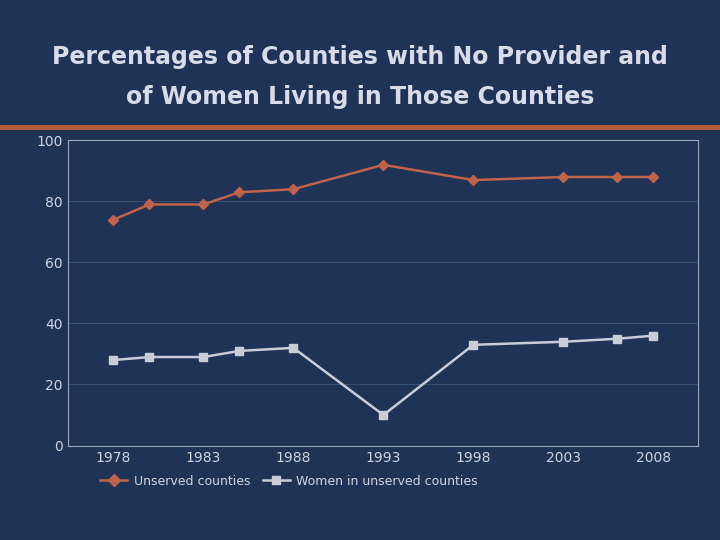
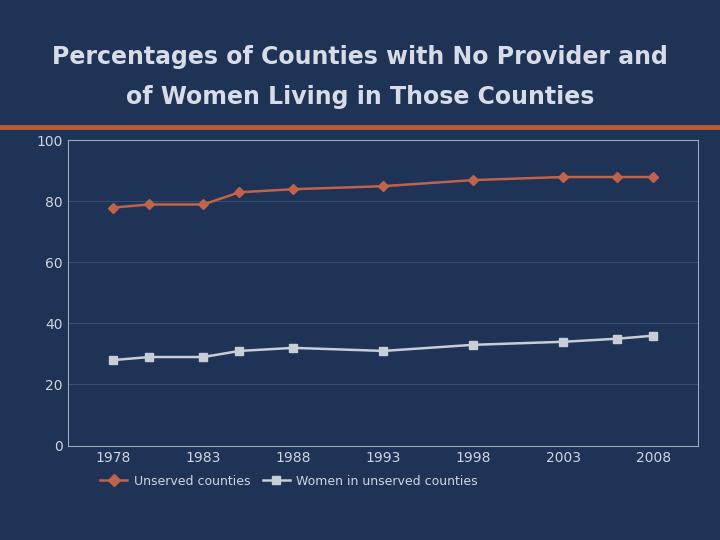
Unserved counties/1978: 74 -> 78
Unserved counties/1993: 92 -> 85
Women in unserved counties/1993: 10 -> 31
